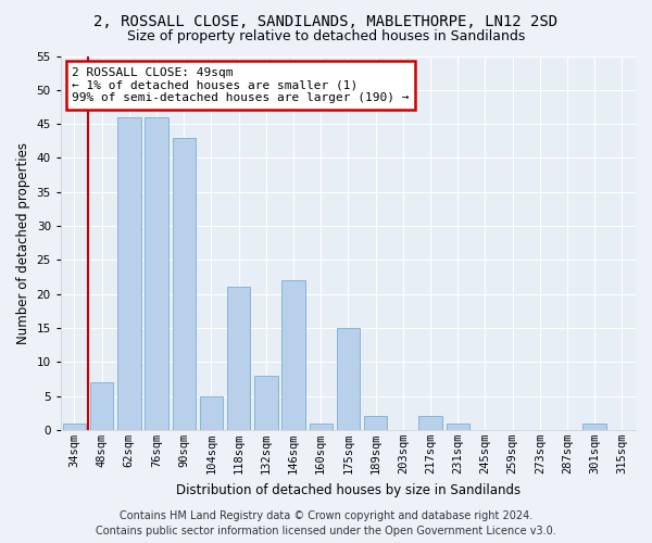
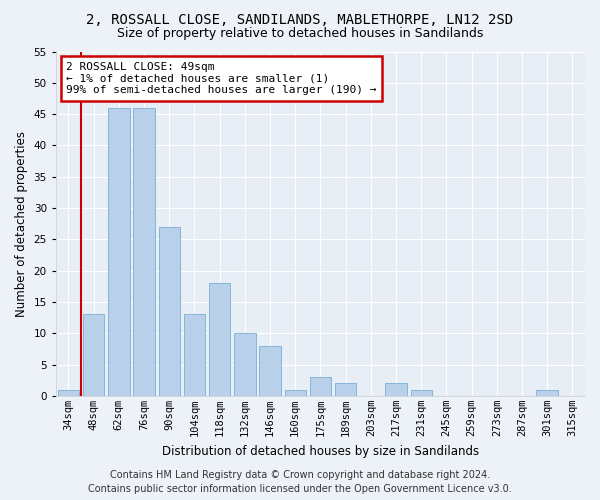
48sqm: 7 -> 13
90sqm: 43 -> 27
104sqm: 5 -> 13
118sqm: 21 -> 18
132sqm: 8 -> 10
146sqm: 22 -> 8
175sqm: 15 -> 3
